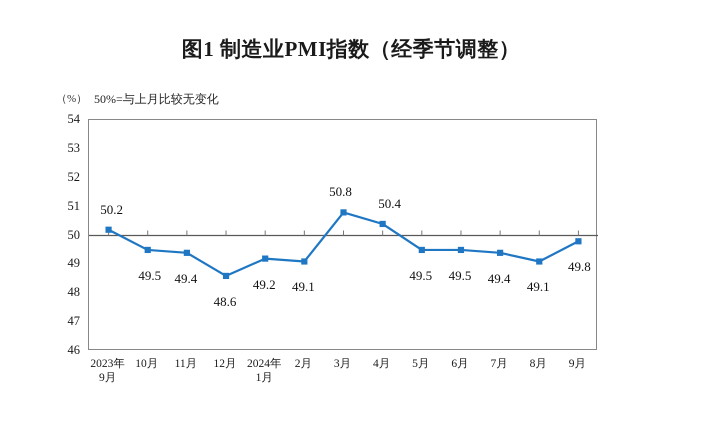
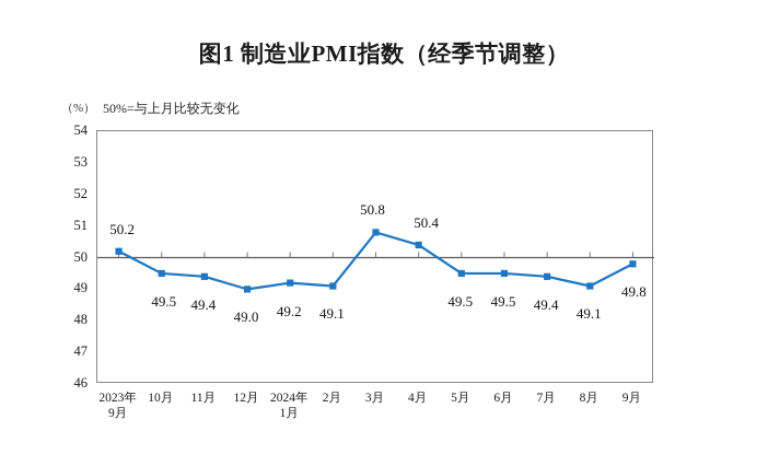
12月: 48.6 -> 49.0
